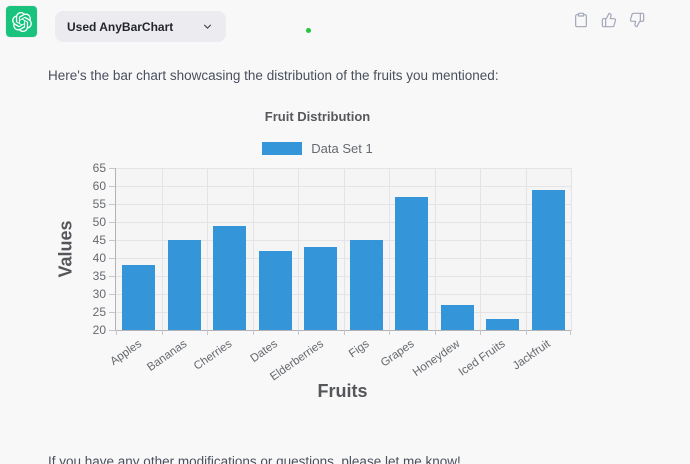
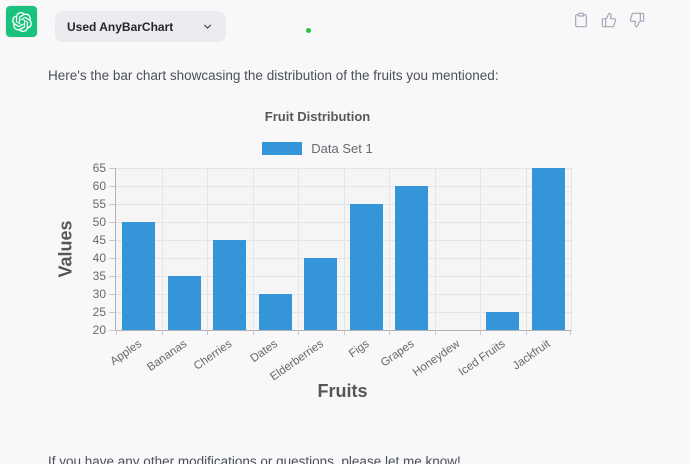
Apples: 38 -> 50
Bananas: 45 -> 35
Cherries: 49 -> 45
Dates: 42 -> 30
Elderberries: 43 -> 40
Figs: 45 -> 55
Grapes: 57 -> 60
Honeydew: 27 -> 20
Iced Fruits: 23 -> 25
Jackfruit: 59 -> 65
